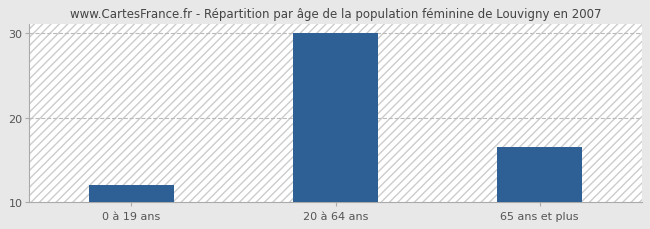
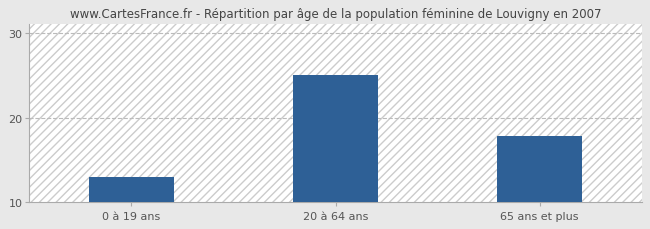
0 à 19 ans: 12.0 -> 13.0
20 à 64 ans: 30.0 -> 25.0
65 ans et plus: 16.5 -> 17.8
